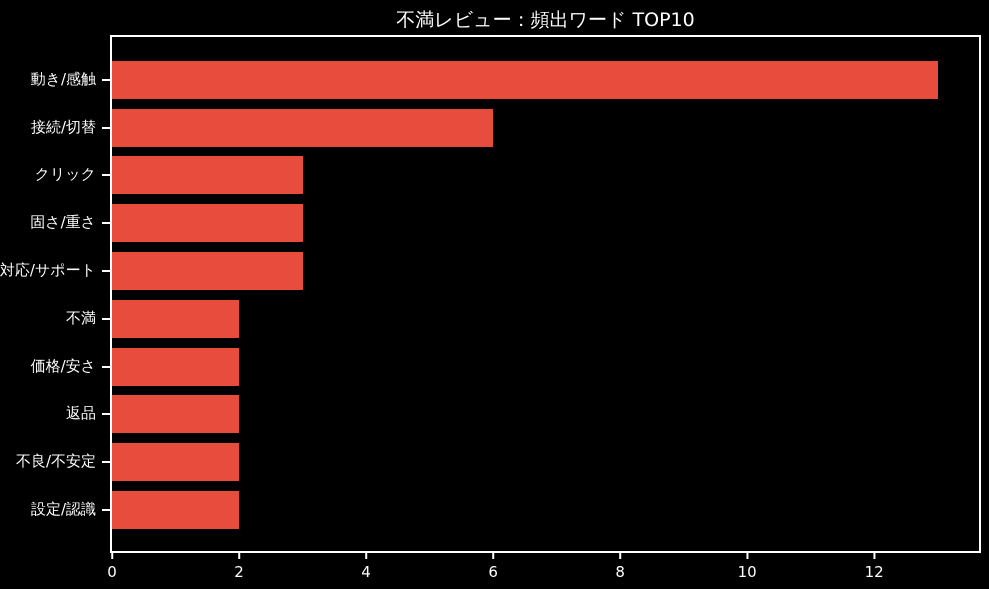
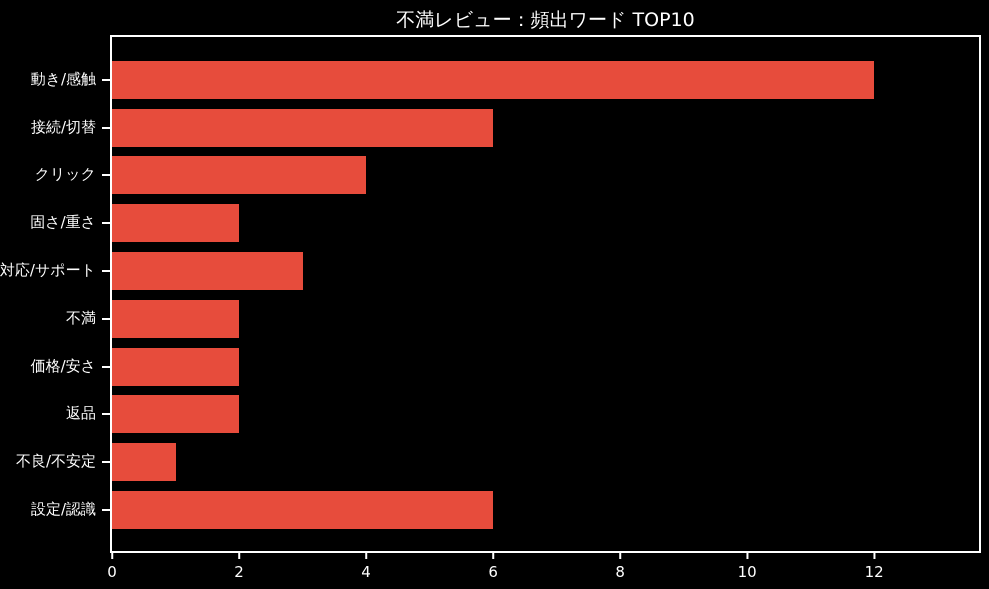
動き/感触: 13 -> 12
クリック: 3 -> 4
固さ/重さ: 3 -> 2
不良/不安定: 2 -> 1
設定/認識: 2 -> 6
